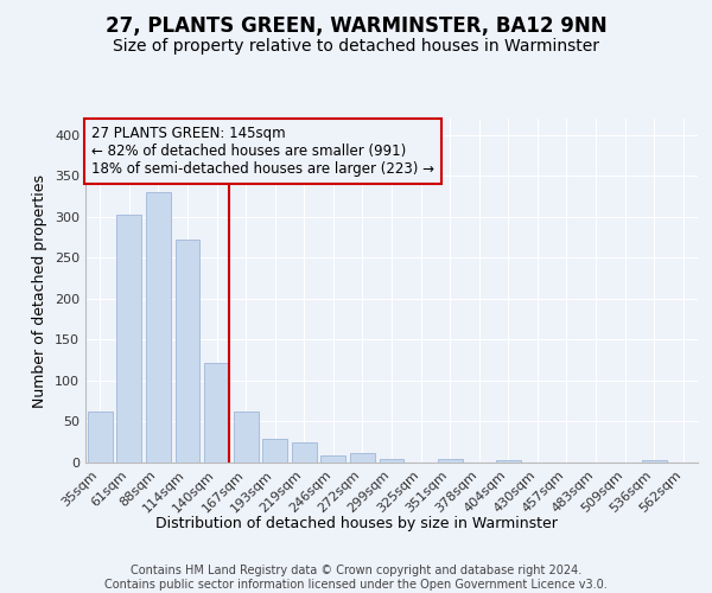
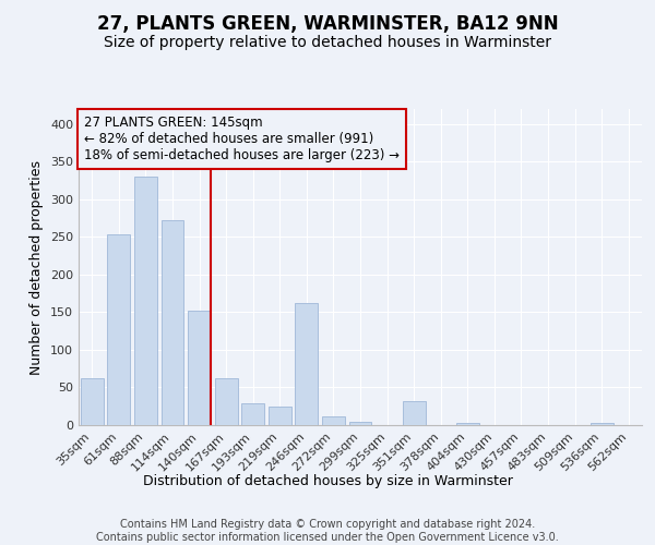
61sqm: 303 -> 254
140sqm: 121 -> 152
246sqm: 8 -> 162
351sqm: 4 -> 32
